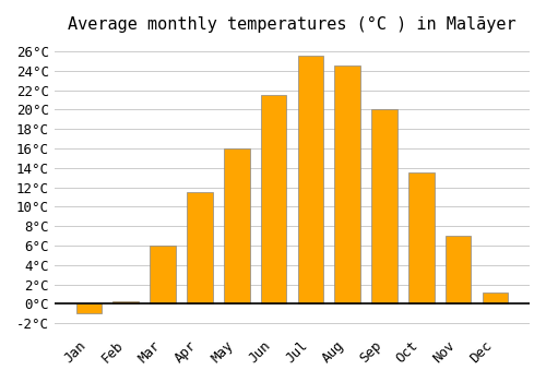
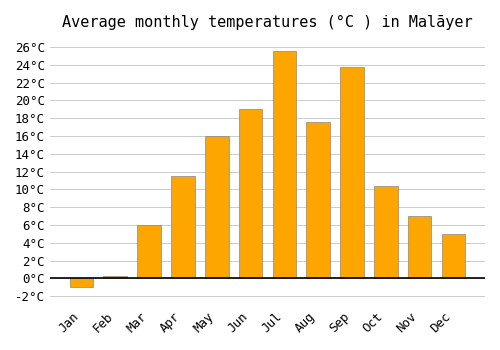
Jun: 21.5°C -> 19.0°C
Aug: 24.5°C -> 17.6°C
Sep: 20.0°C -> 23.8°C
Oct: 13.5°C -> 10.4°C
Dec: 1.2°C -> 5.0°C
